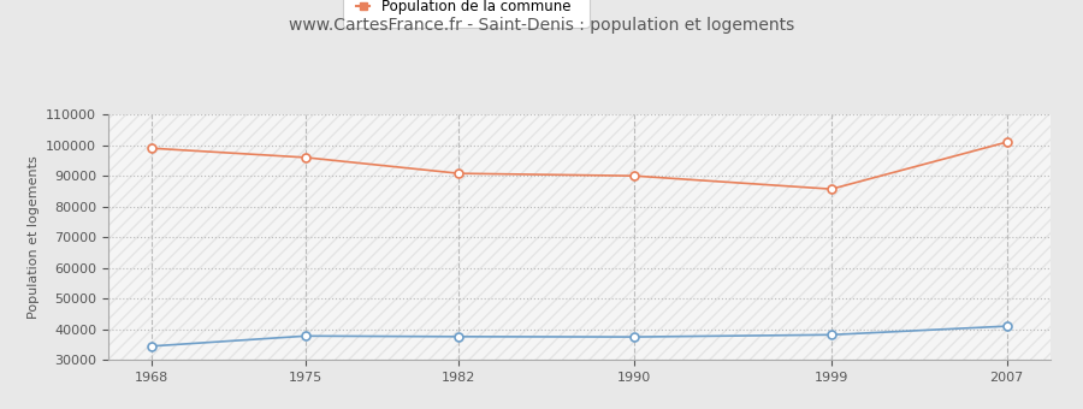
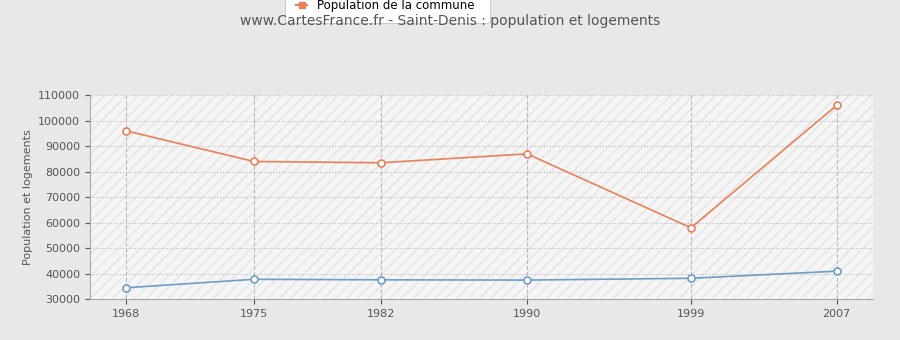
Population de la commune/1968: 99000 -> 96000
Population de la commune/1975: 96000 -> 84000
Population de la commune/1982: 90800 -> 83500
Population de la commune/1990: 90000 -> 87000
Population de la commune/1999: 85700 -> 58000
Population de la commune/2007: 101000 -> 106000
